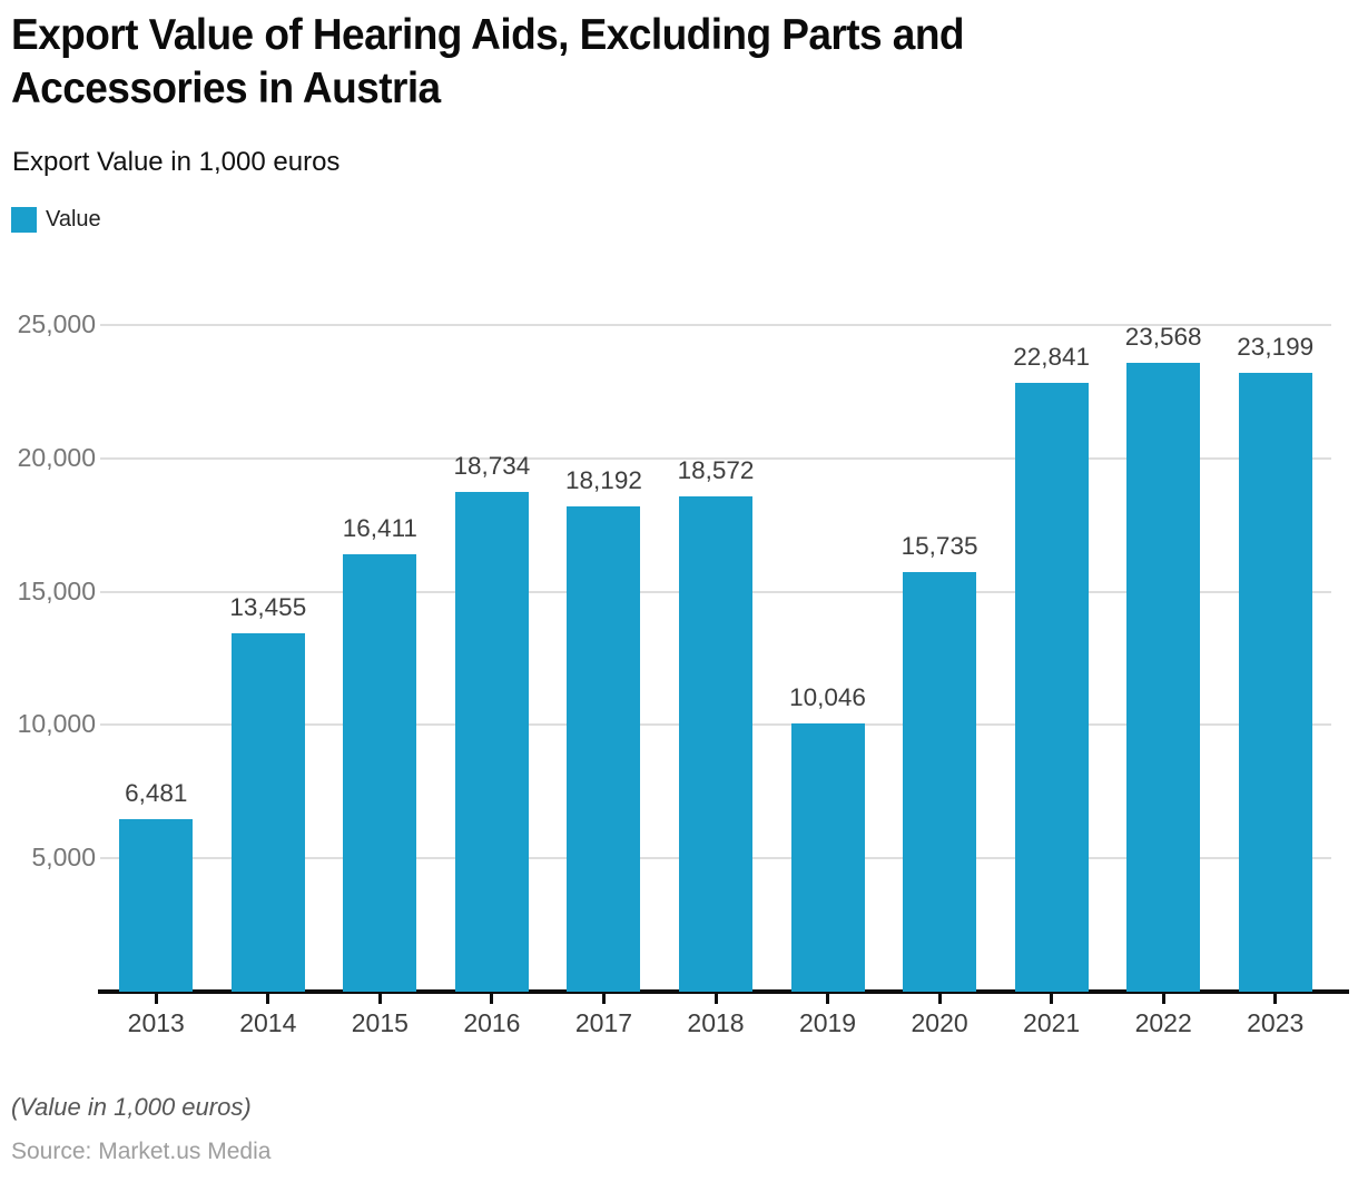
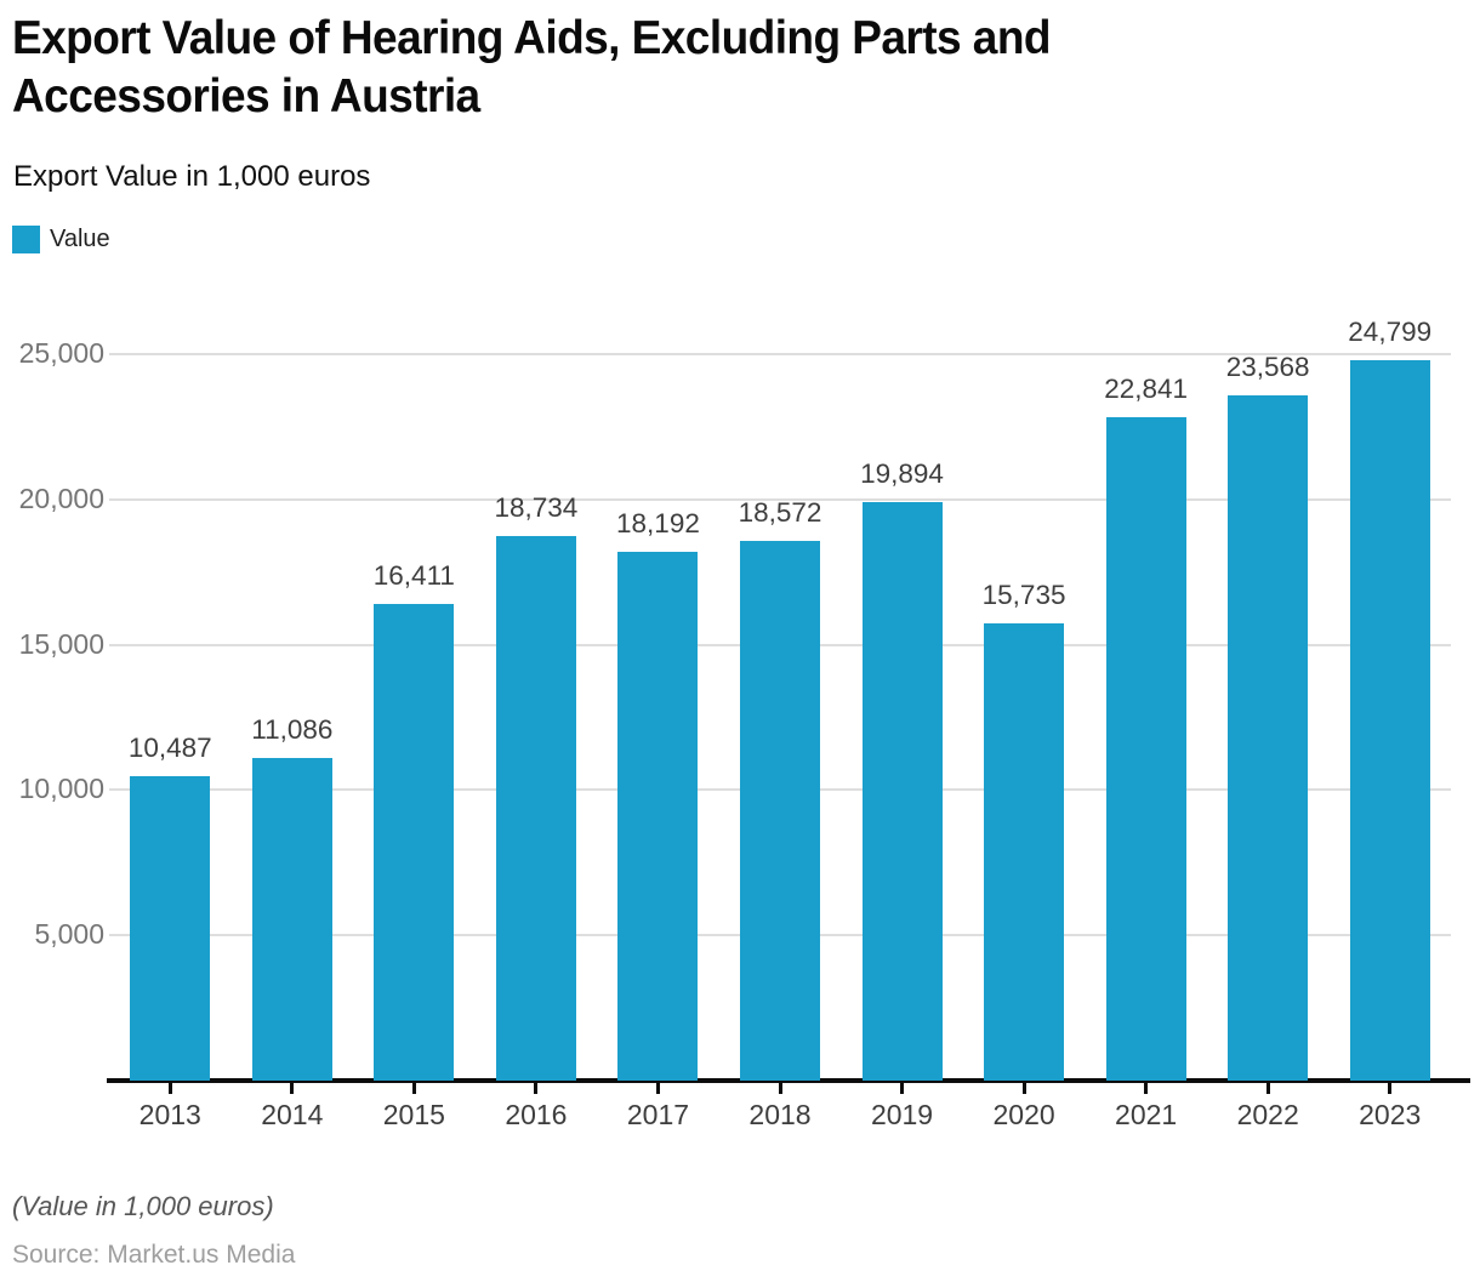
2013: 6,481 -> 10,487
2014: 13,455 -> 11,086
2019: 10,046 -> 19,894
2023: 23,199 -> 24,799
